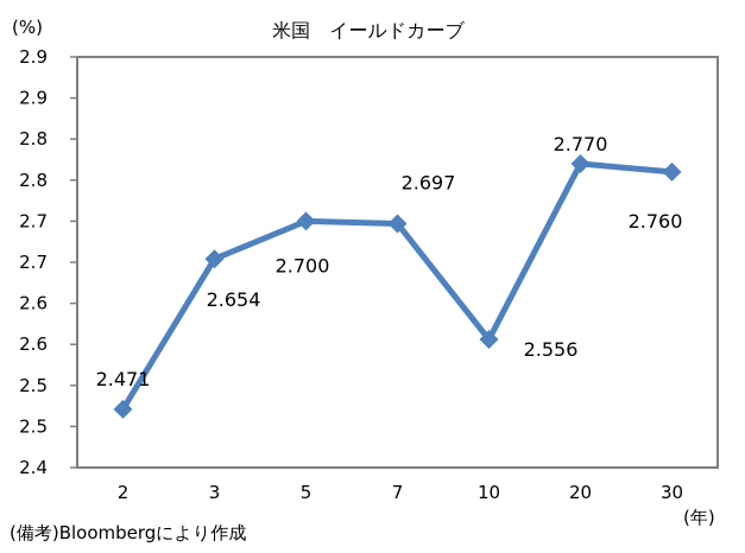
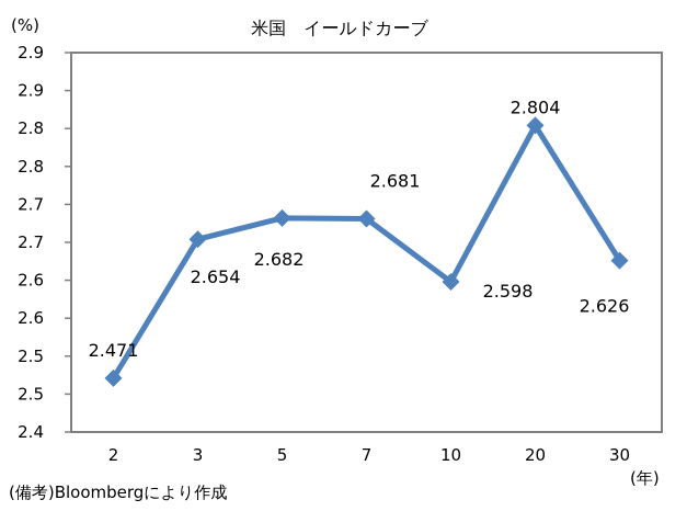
5: 2.700 -> 2.682
7: 2.697 -> 2.681
10: 2.556 -> 2.598
20: 2.770 -> 2.804
30: 2.760 -> 2.626
